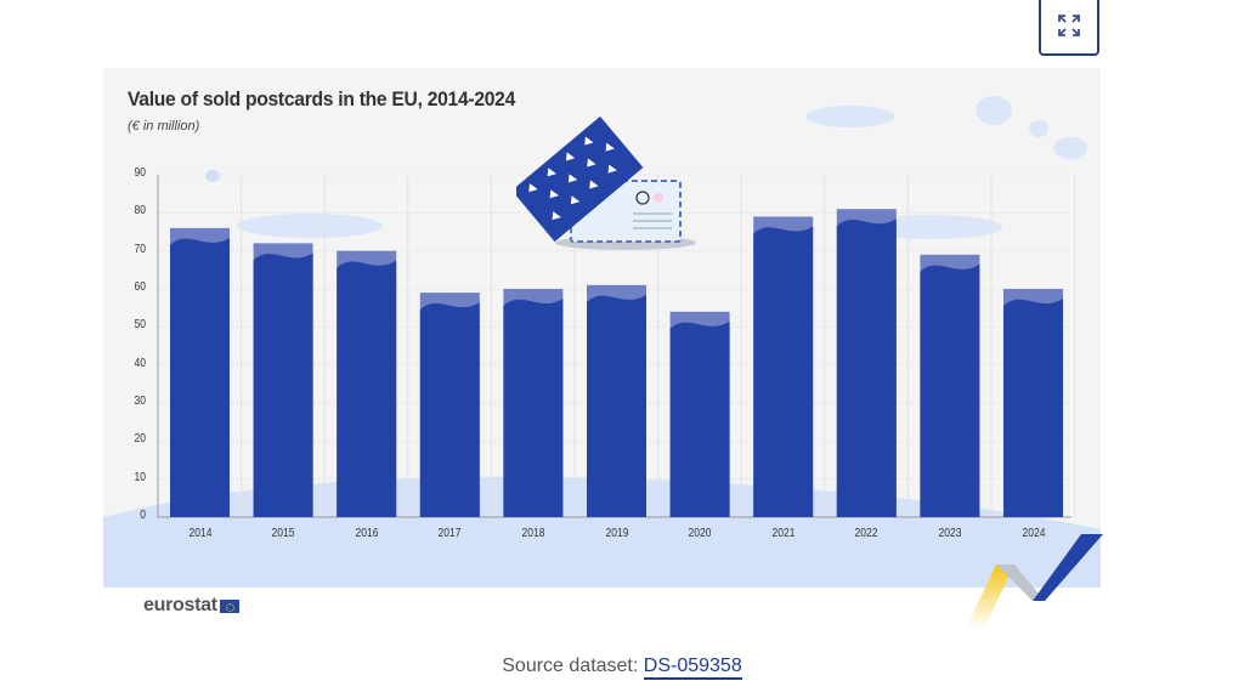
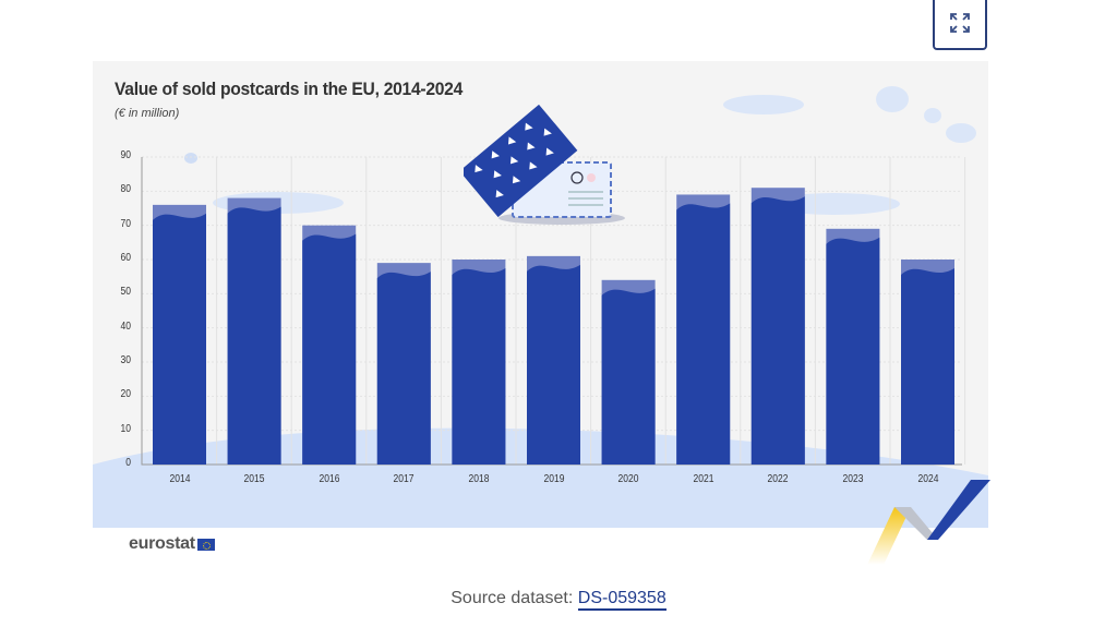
2015: 72 -> 78
